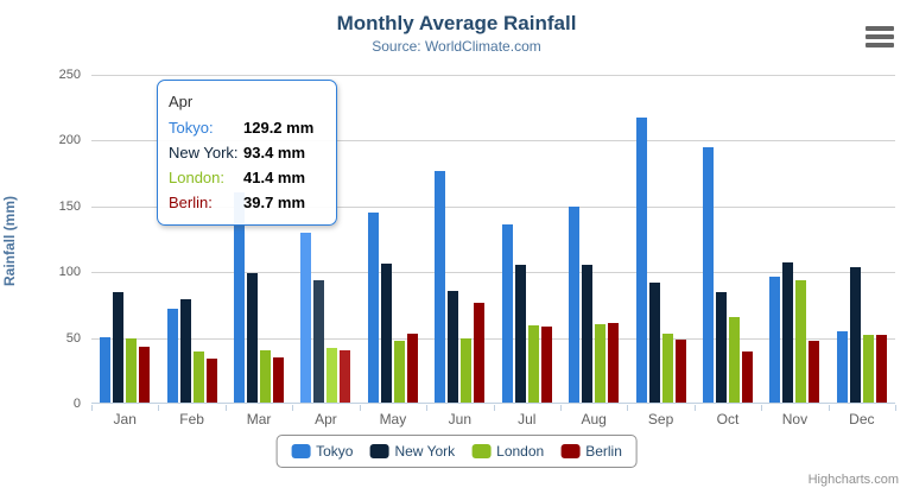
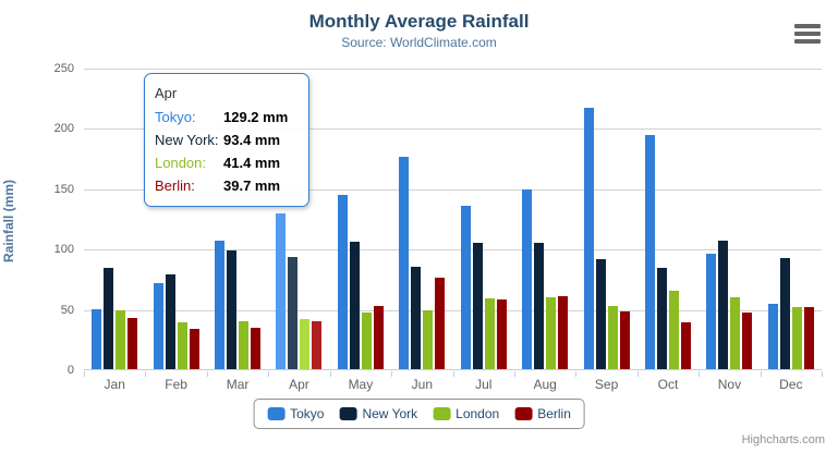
Tokyo/Mar: 160 -> 106
London/Nov: 93 -> 59
New York/Dec: 103 -> 92
